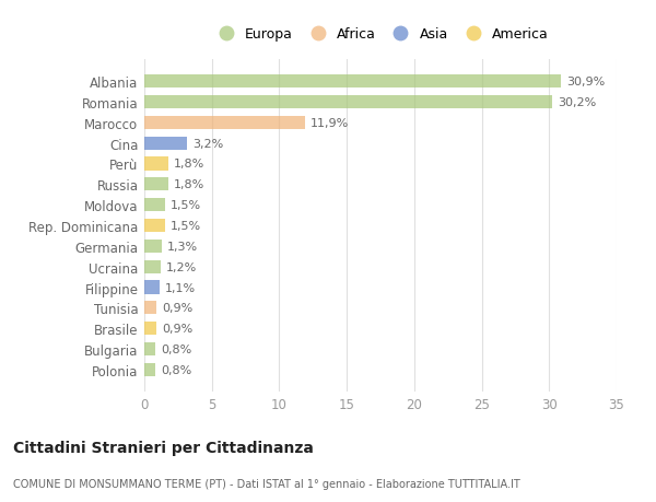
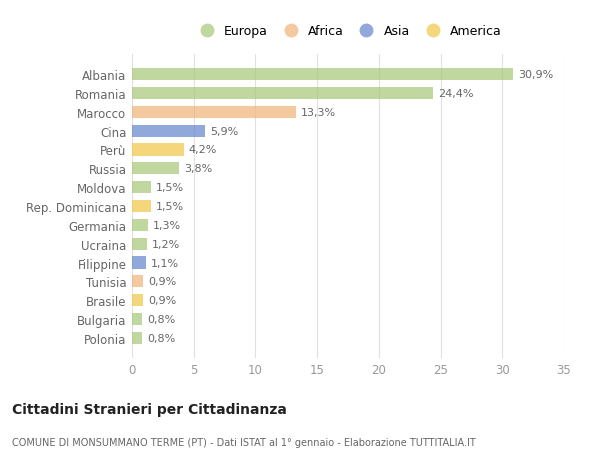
Romania: 30,2% -> 24,4%
Marocco: 11,9% -> 13,3%
Cina: 3,2% -> 5,9%
Perù: 1,8% -> 4,2%
Russia: 1,8% -> 3,8%
